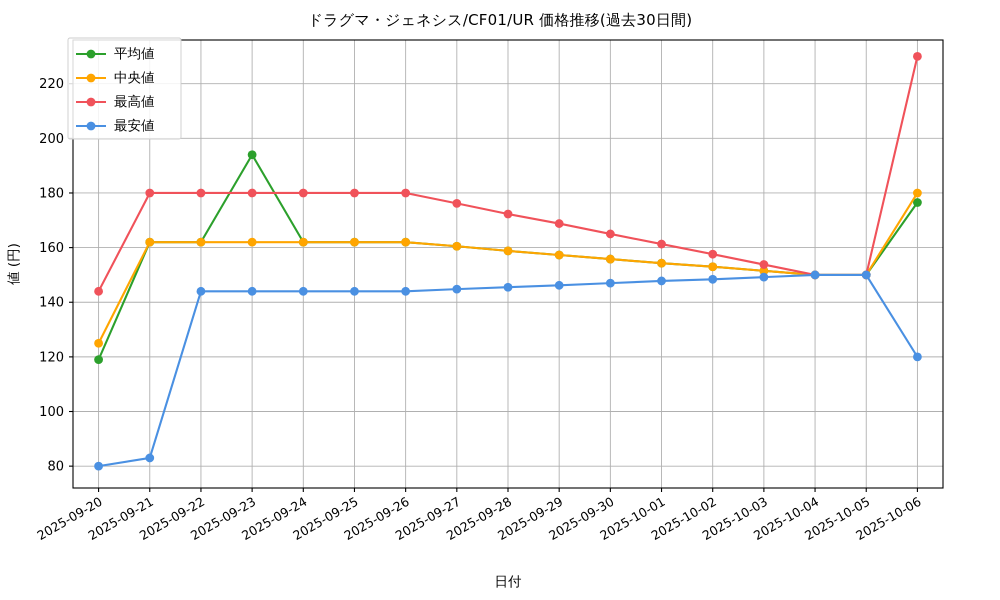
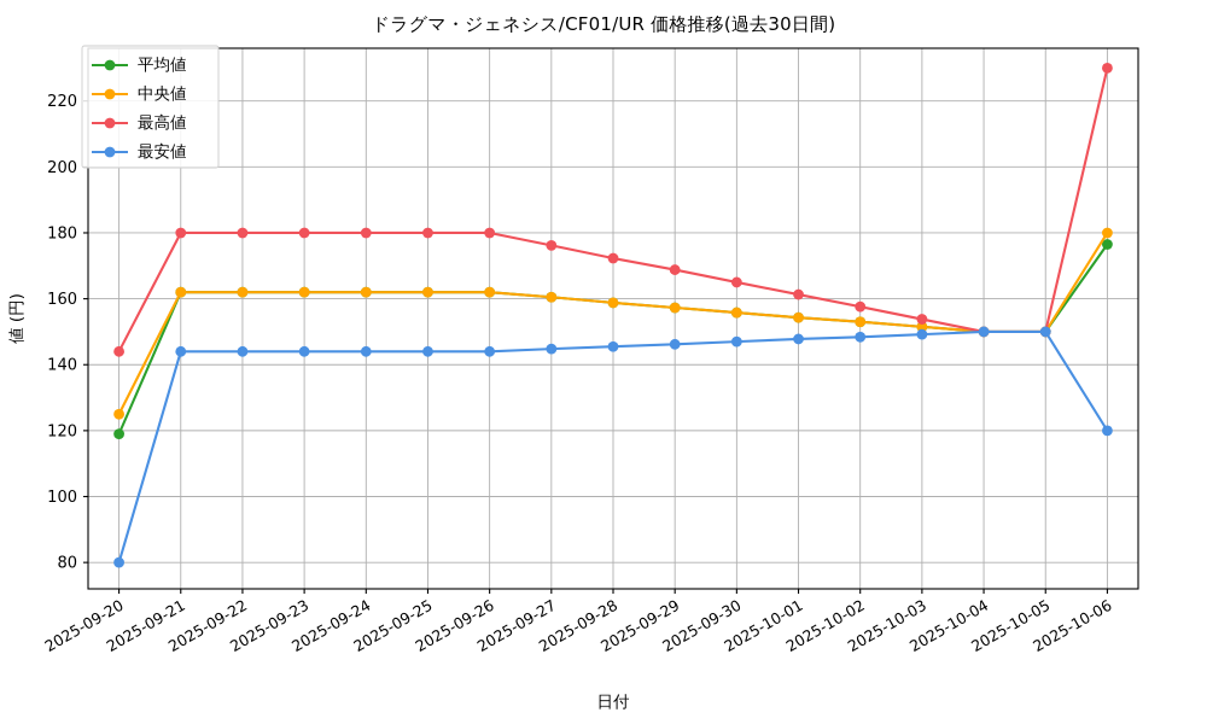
最安値/2025-09-21: 83 -> 144
平均値/2025-09-23: 194 -> 162
